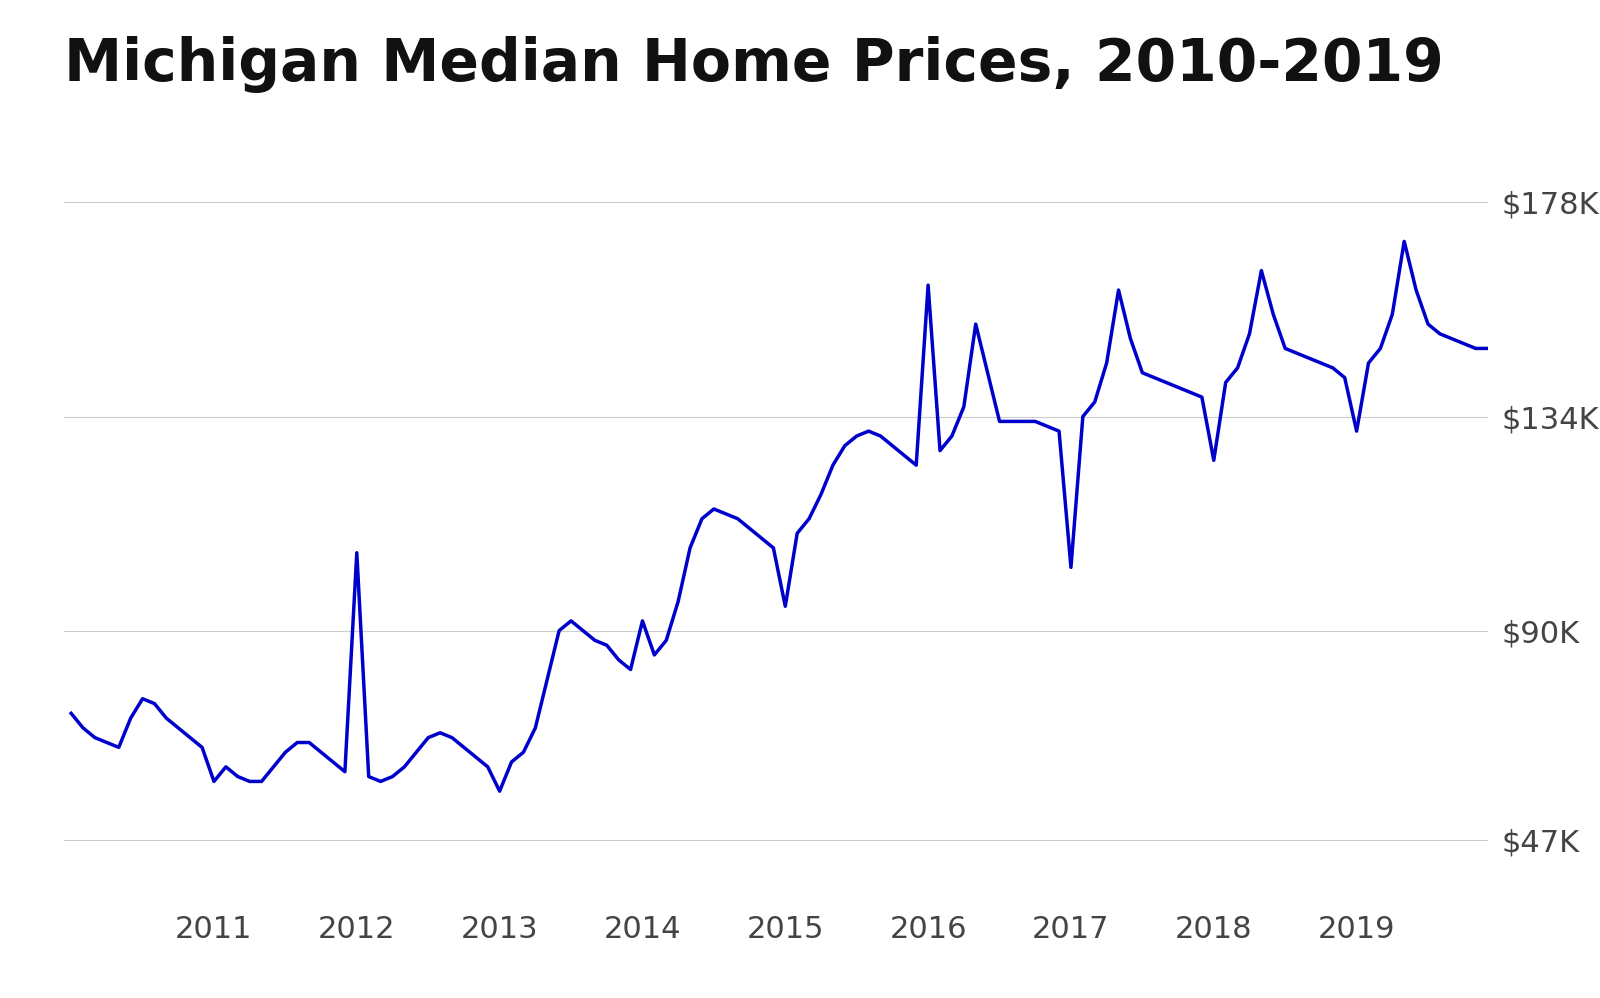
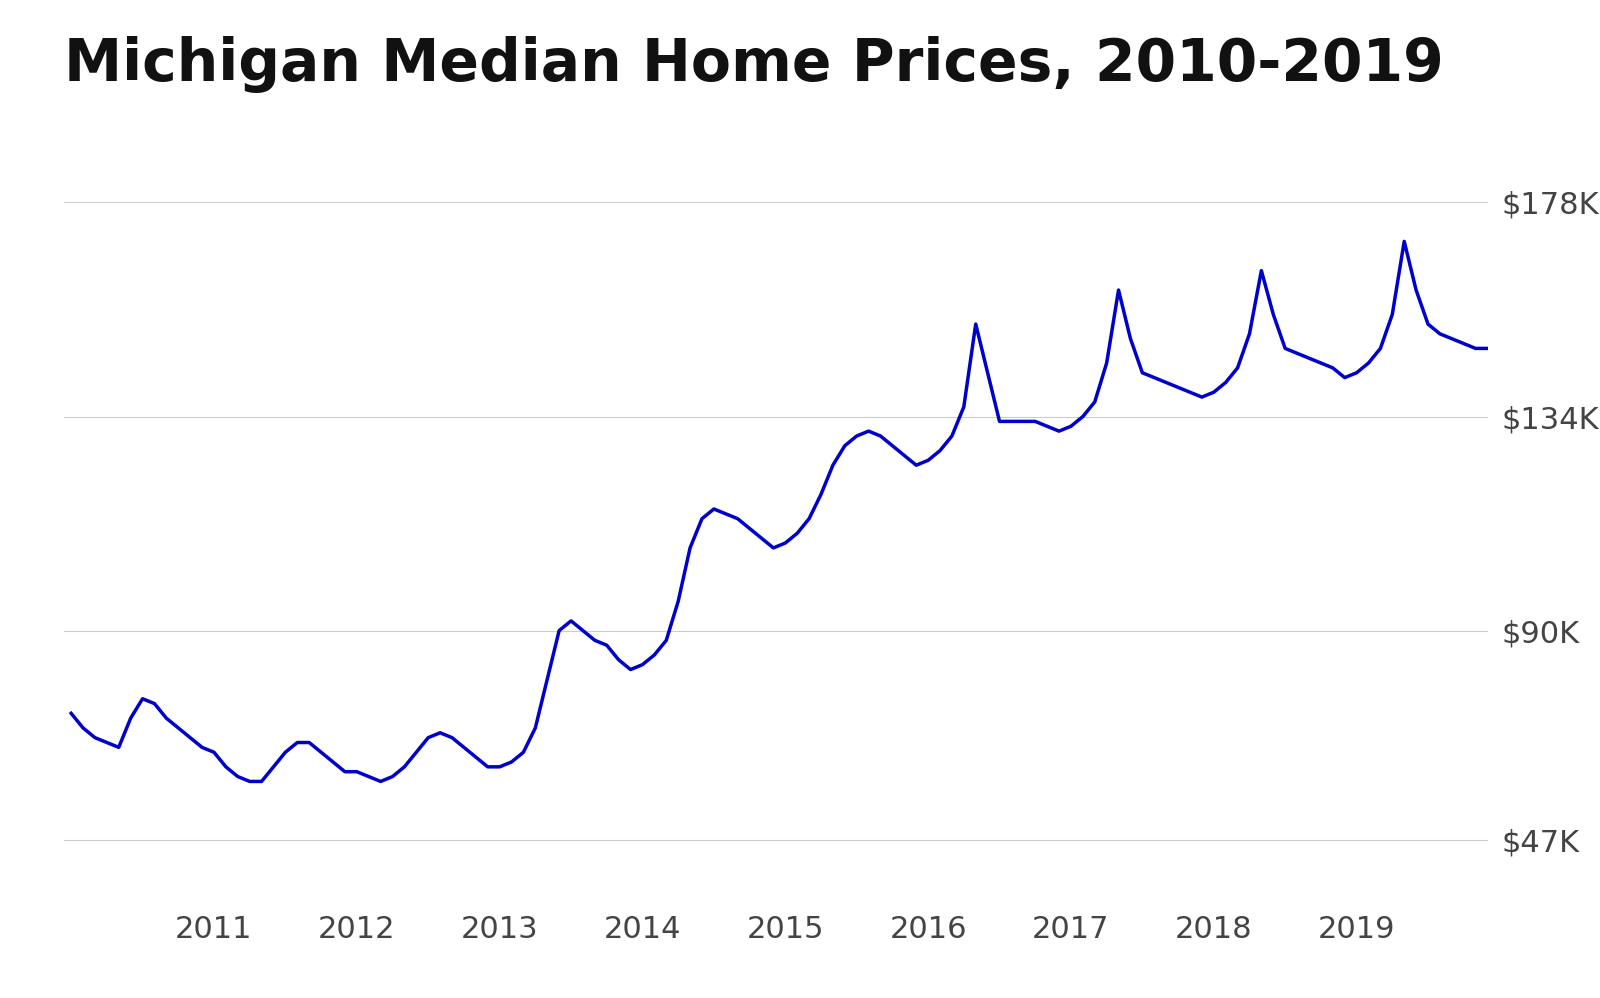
2011: $59K -> $65K
2012: $106K -> $61K
2013: $57K -> $62K
2014: $92K -> $83K
2015: $95K -> $108K
2016: $161K -> $125K
2017: $103K -> $132K
2018: $125K -> $139K
2019: $131K -> $143K
